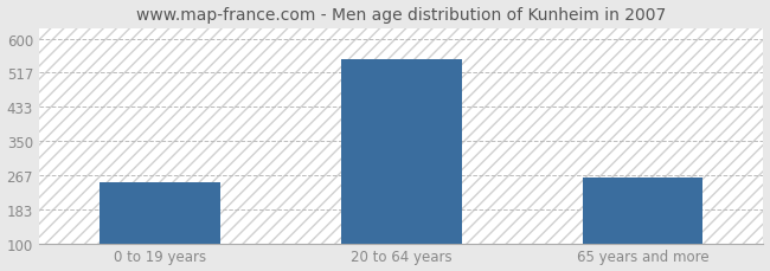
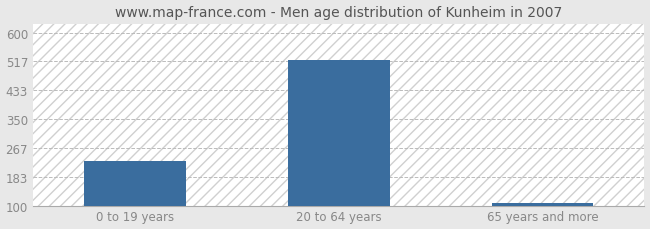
0 to 19 years: 250 -> 230
20 to 64 years: 550 -> 520
65 years and more: 260 -> 107
